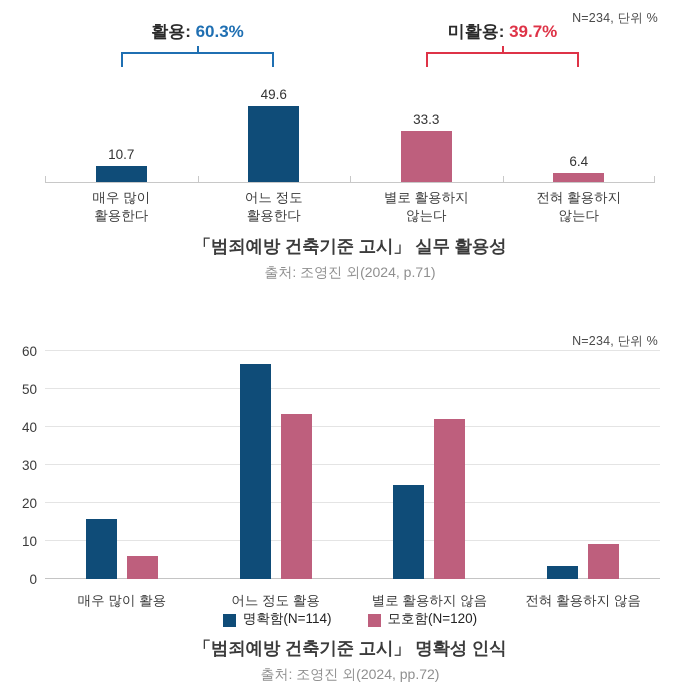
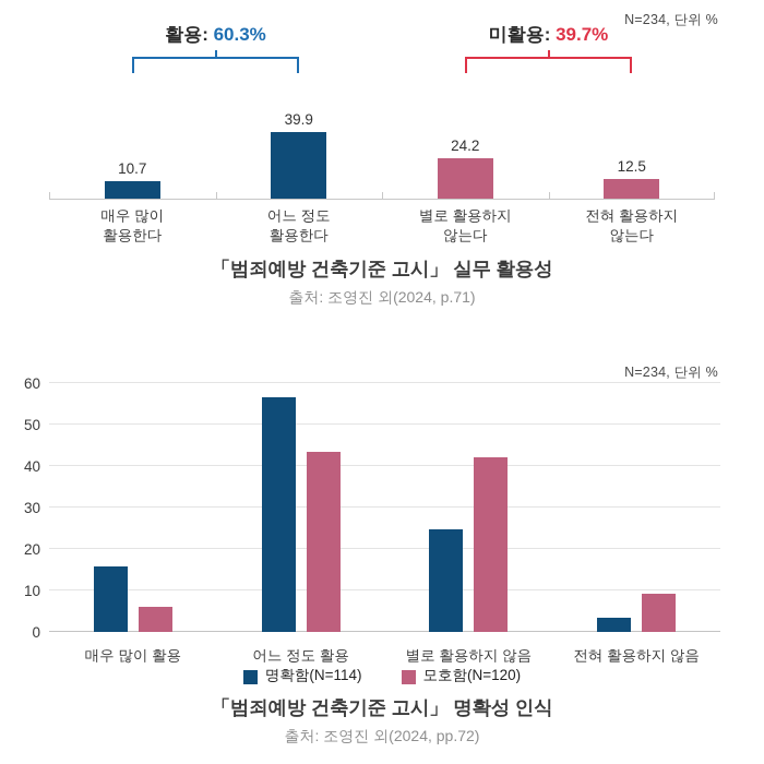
「범죄예방 건축기준 고시」 실무 활용성/어느 정도 활용한다: 49.6 -> 39.9
「범죄예방 건축기준 고시」 실무 활용성/별로 활용하지 않는다: 33.3 -> 24.2
「범죄예방 건축기준 고시」 실무 활용성/전혀 활용하지 않는다: 6.4 -> 12.5
